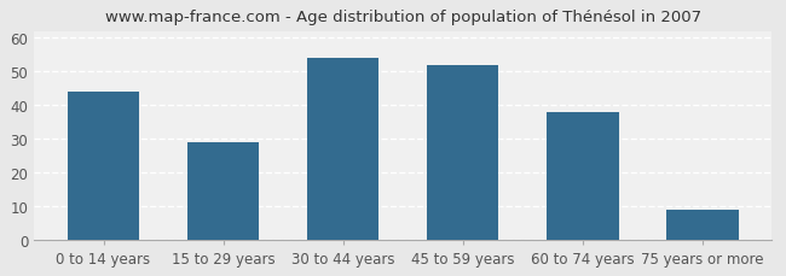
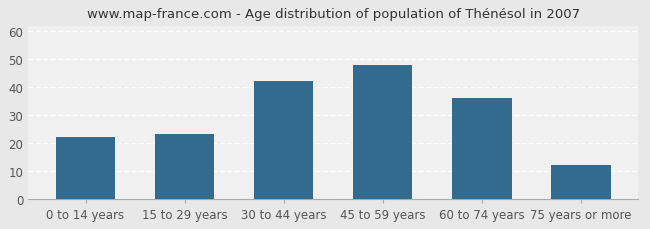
0 to 14 years: 44 -> 22
15 to 29 years: 29 -> 23
30 to 44 years: 54 -> 42
45 to 59 years: 52 -> 48
60 to 74 years: 38 -> 36
75 years or more: 9 -> 12
